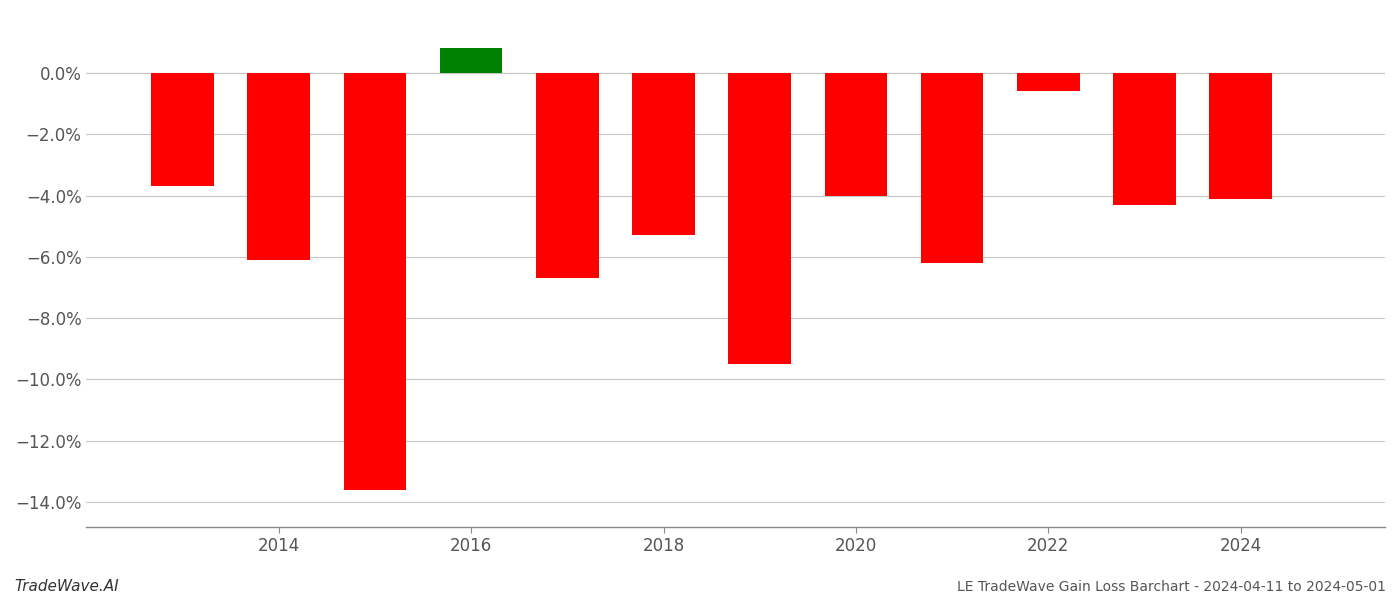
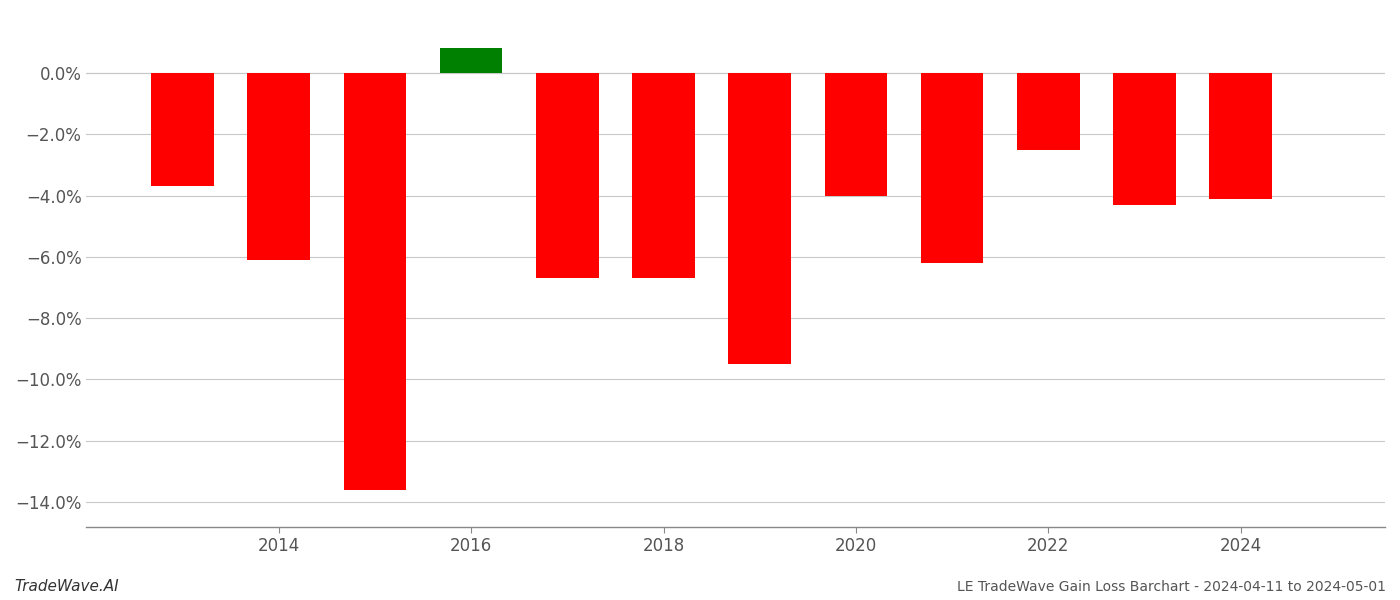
2018: -5.3% -> -6.7%
2022: -0.6% -> -2.5%
